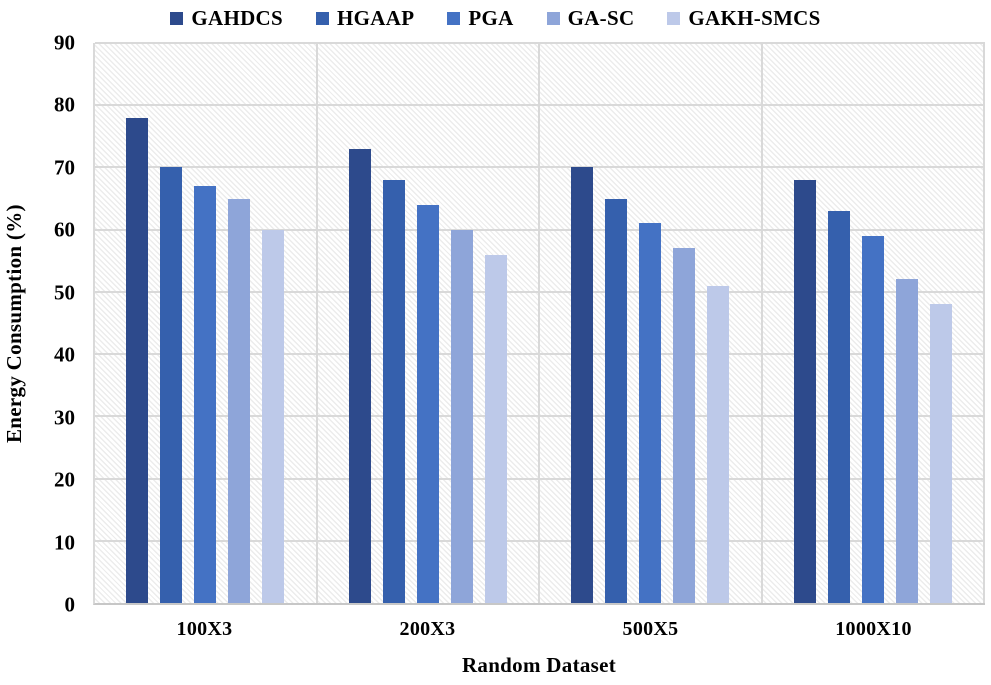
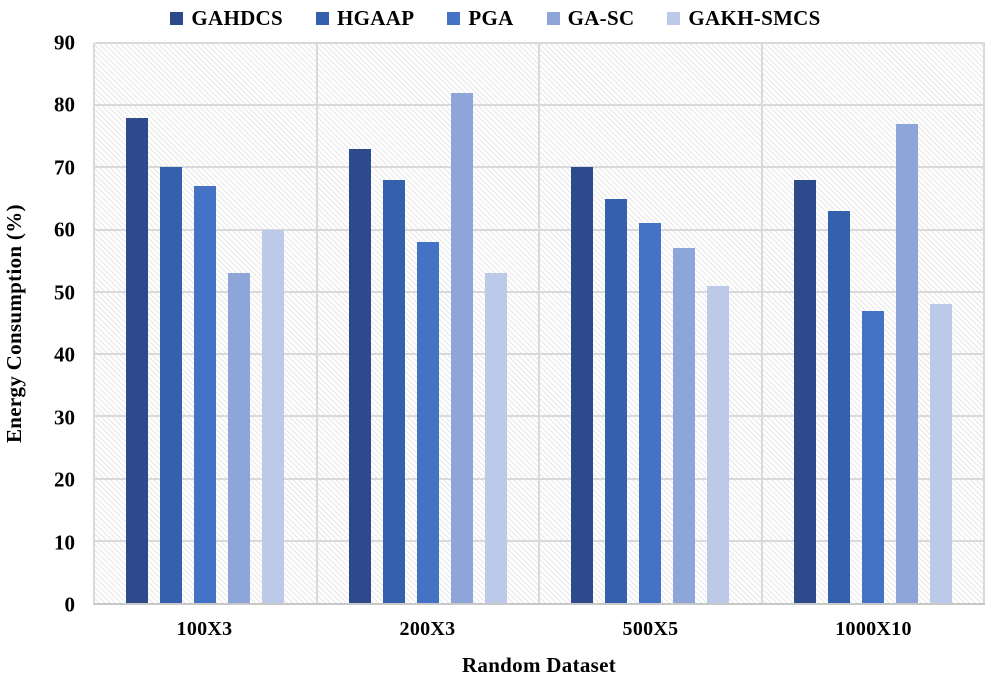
GA-SC/100X3: 65 -> 53
PGA/200X3: 64 -> 58
GA-SC/200X3: 60 -> 82
GAKH-SMCS/200X3: 56 -> 53
PGA/1000X10: 59 -> 47
GA-SC/1000X10: 52 -> 77
